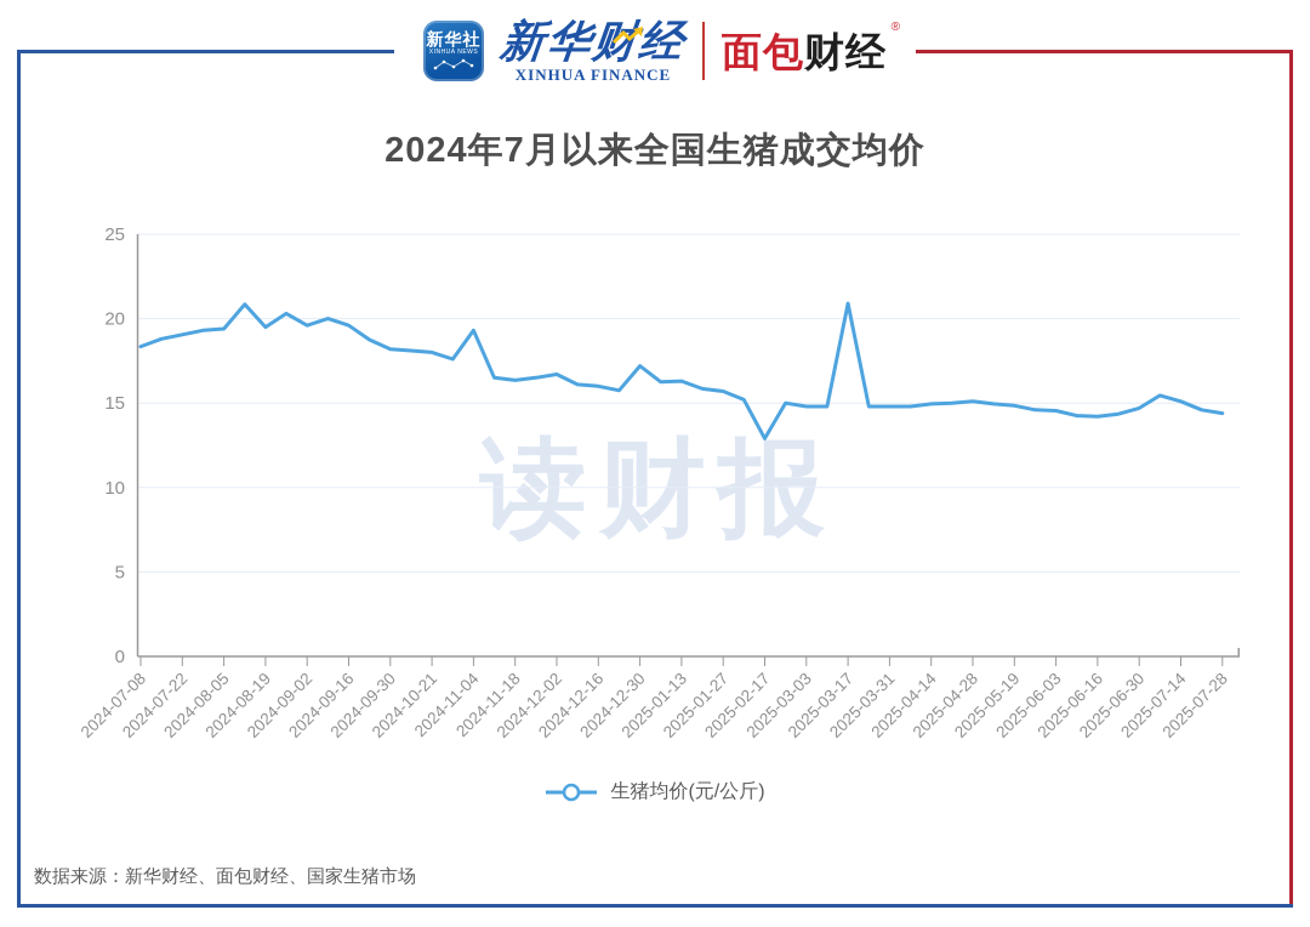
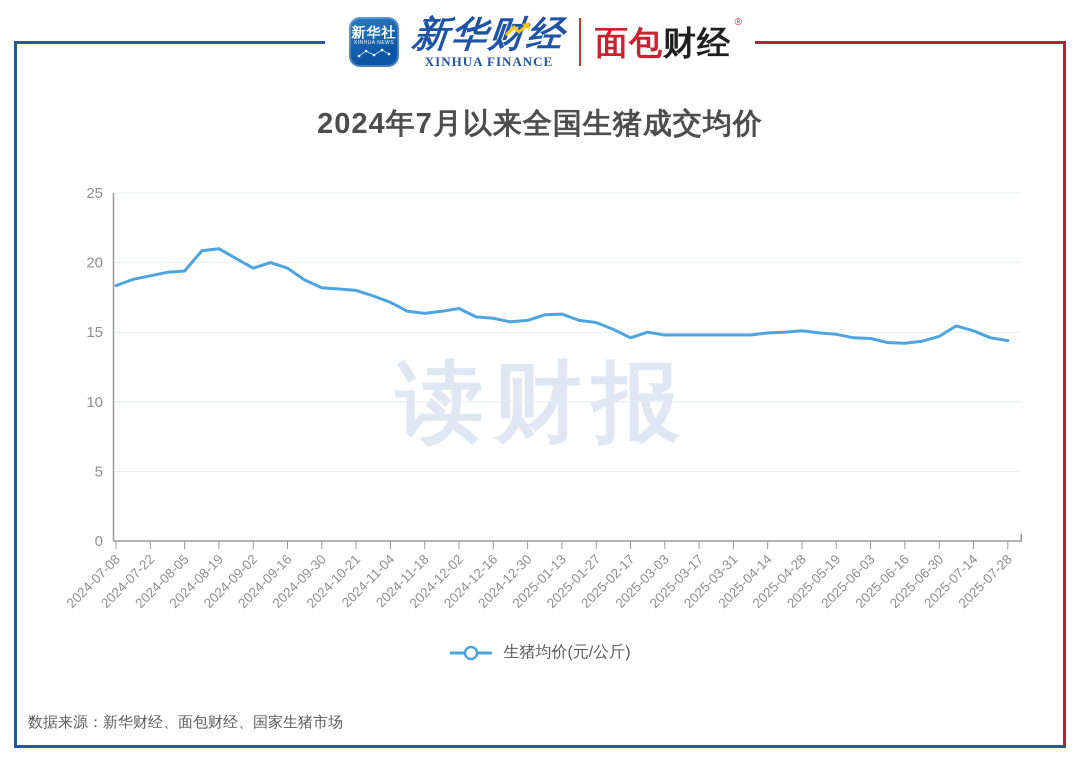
2024-08-19: 19.5 -> 21.0
2024-11-04: 19.3 -> 17.1
2024-12-30: 17.2 -> 15.8
2025-02-17: 12.9 -> 14.6
2025-03-17: 20.9 -> 14.8
